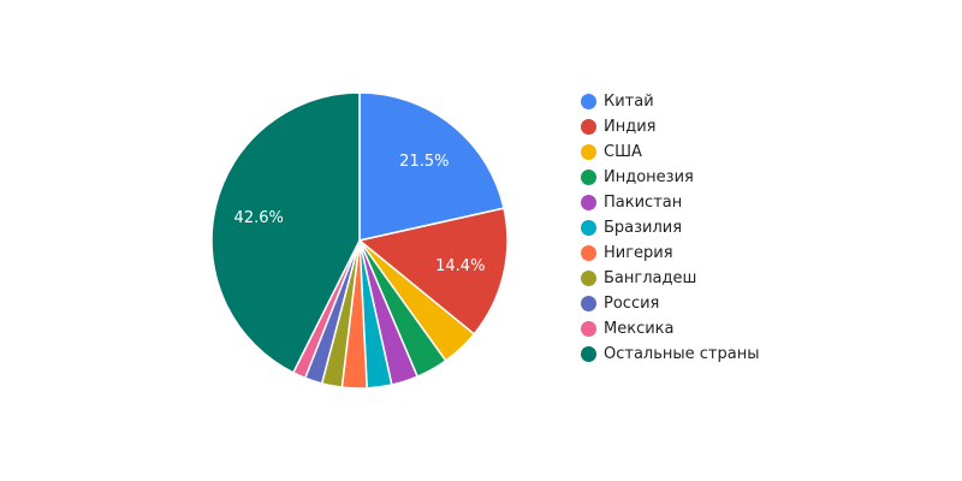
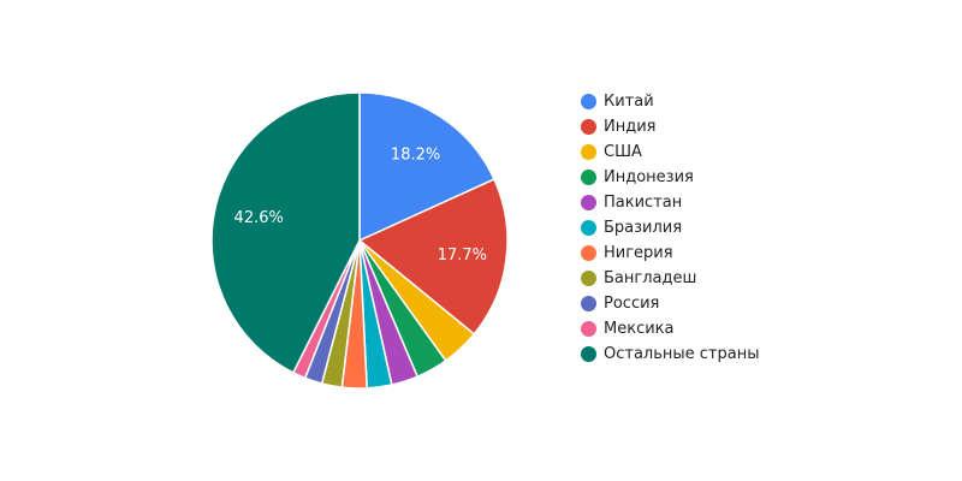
Китай: 21.5% -> 18.2%
Индия: 14.4% -> 17.7%
